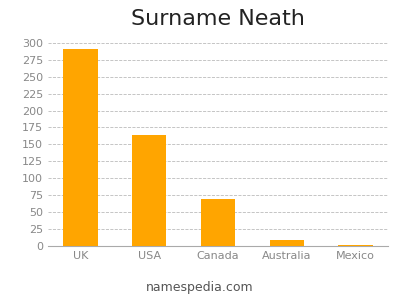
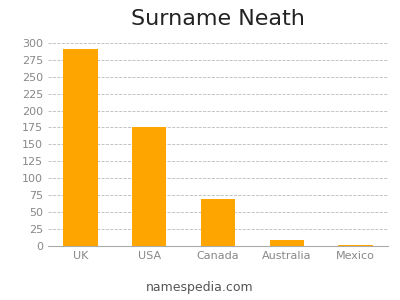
USA: 164 -> 176
